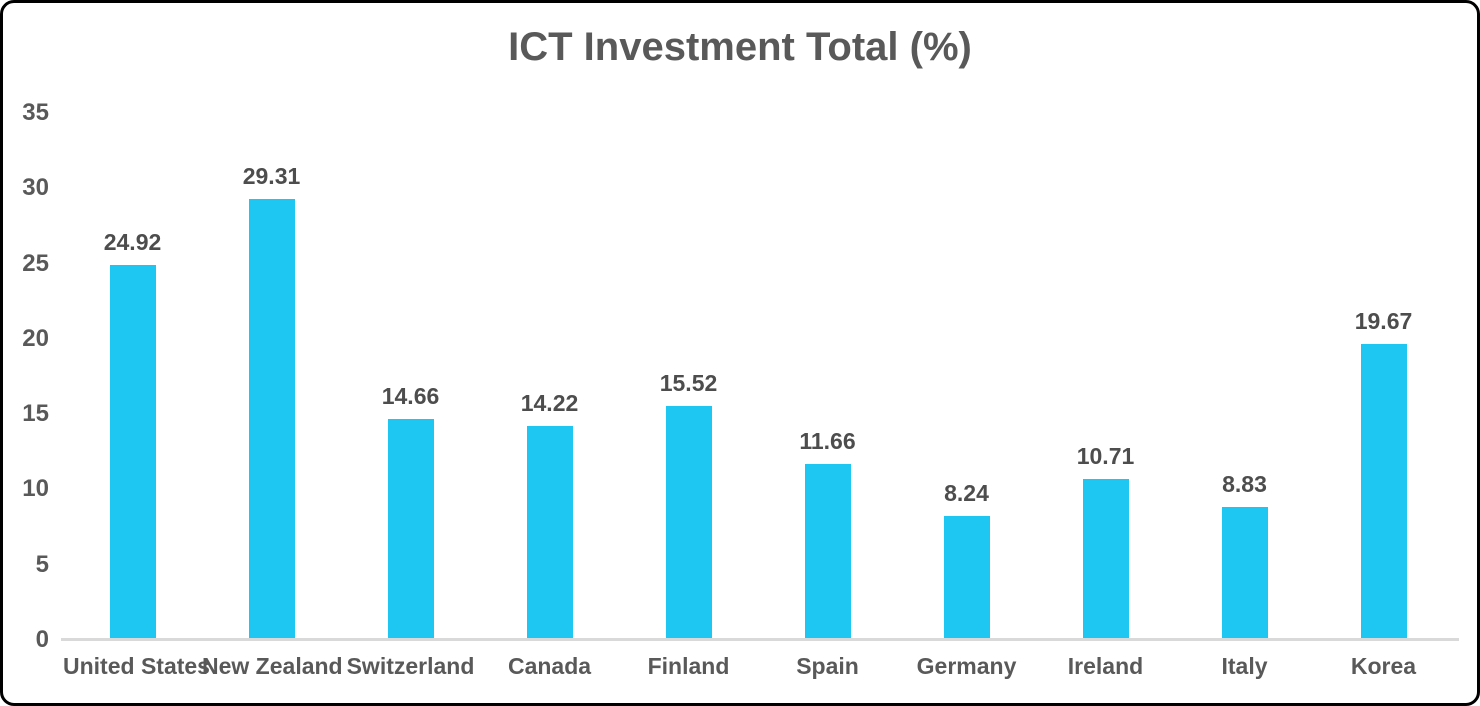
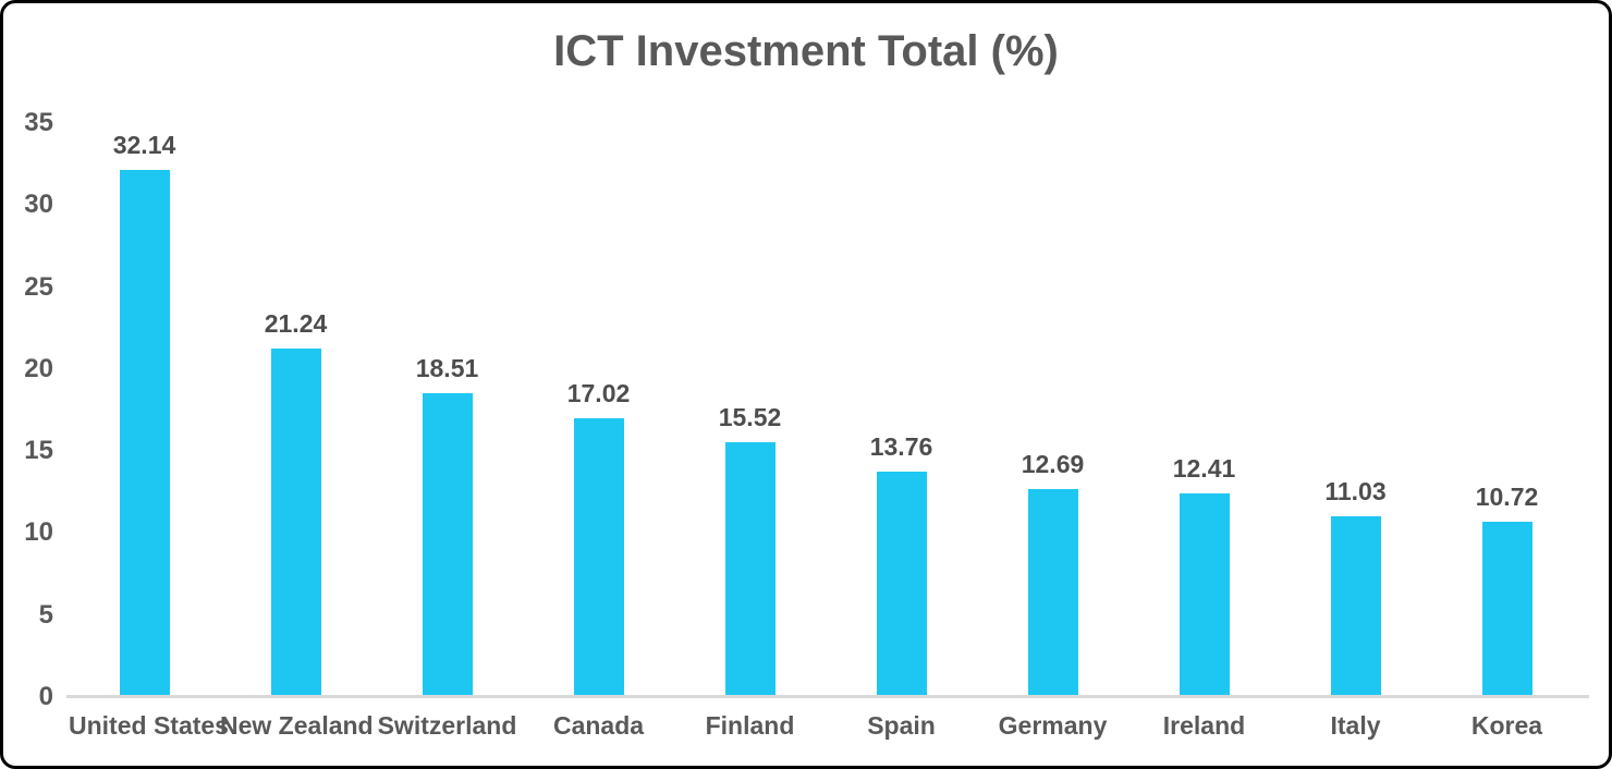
United States: 24.92 -> 32.14
New Zealand: 29.31 -> 21.24
Switzerland: 14.66 -> 18.51
Canada: 14.22 -> 17.02
Spain: 11.66 -> 13.76
Germany: 8.24 -> 12.69
Ireland: 10.71 -> 12.41
Italy: 8.83 -> 11.03
Korea: 19.67 -> 10.72
